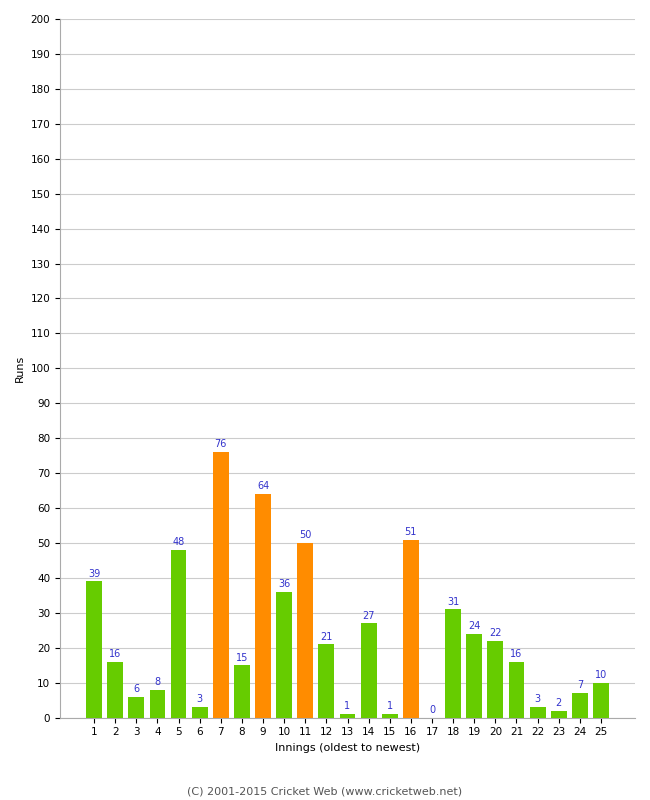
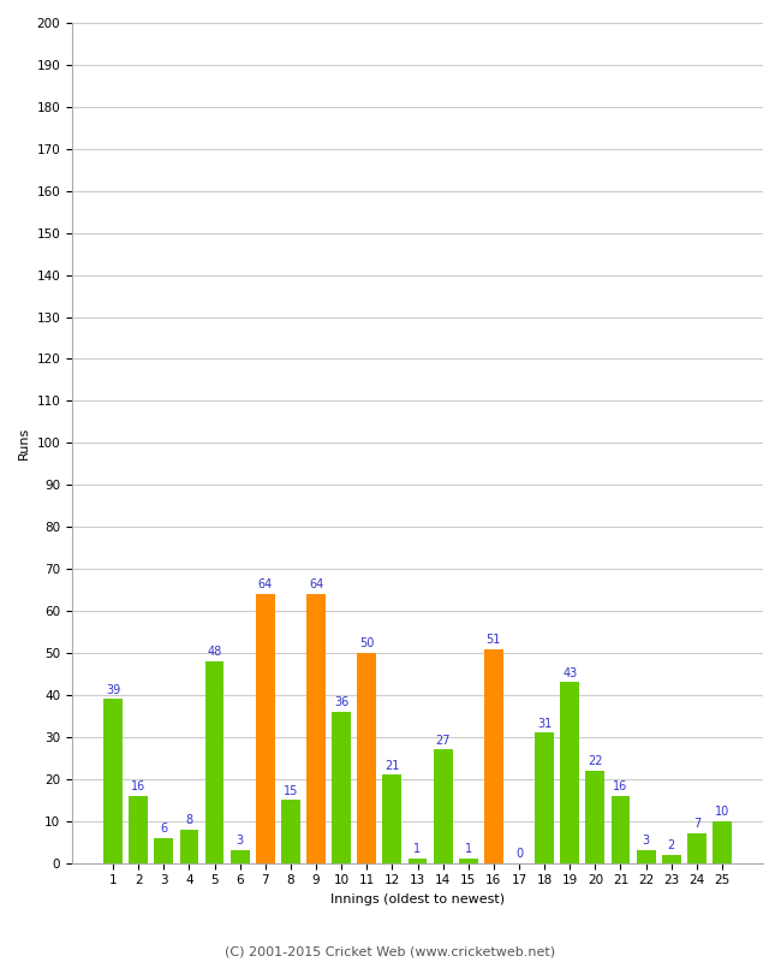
7: 76 -> 64
19: 24 -> 43
